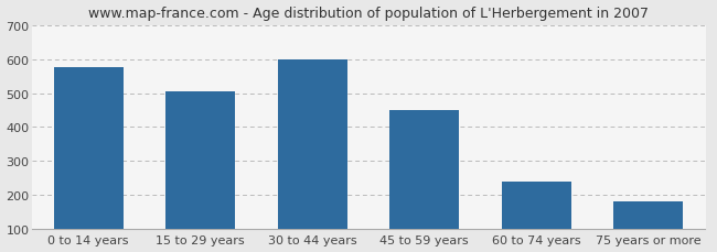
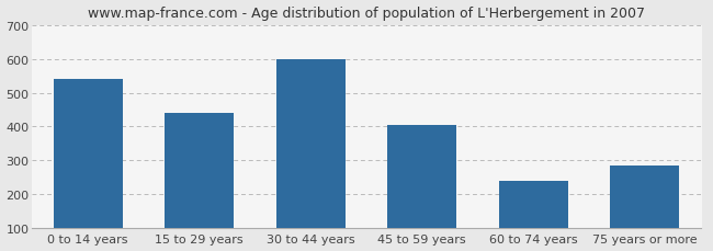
0 to 14 years: 578 -> 540
15 to 29 years: 505 -> 440
45 to 59 years: 450 -> 405
75 years or more: 180 -> 285
